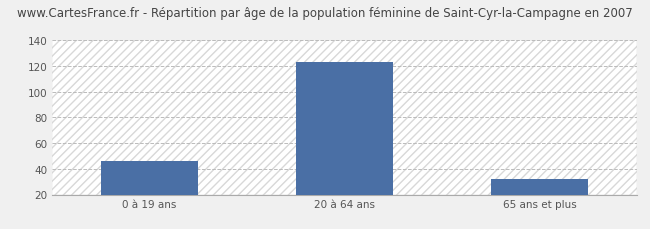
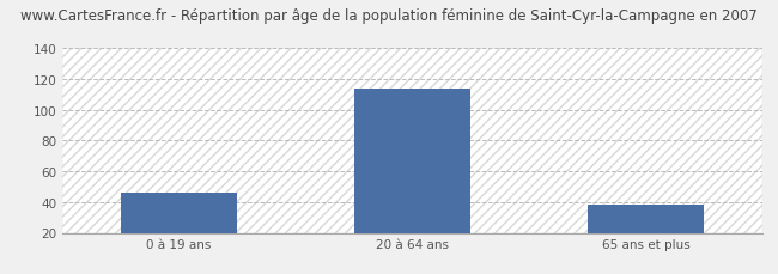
20 à 64 ans: 123 -> 114
65 ans et plus: 32 -> 38
